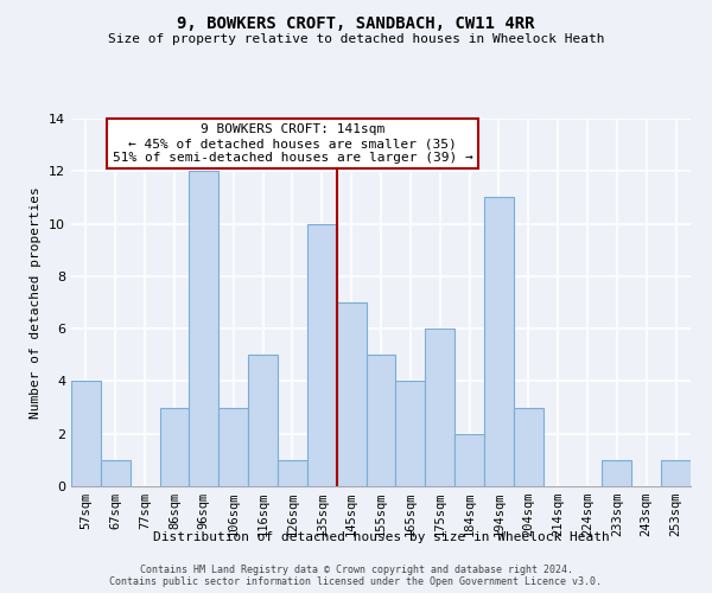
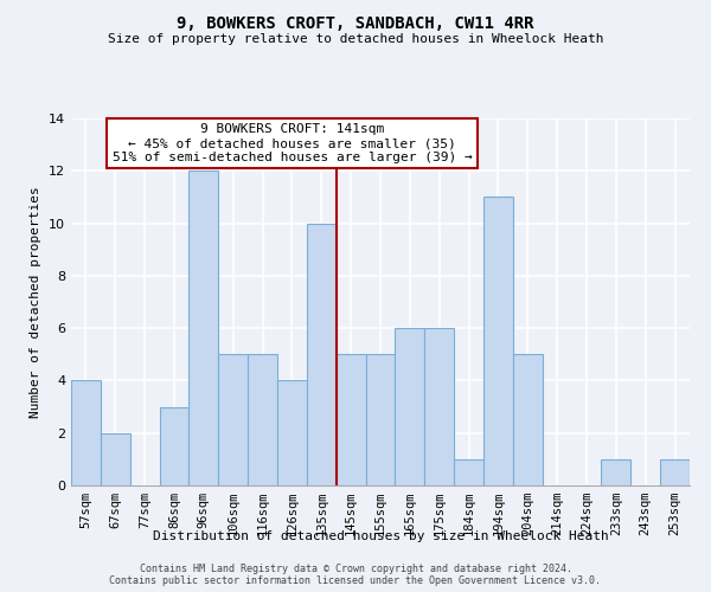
67sqm: 1 -> 2
106sqm: 3 -> 5
126sqm: 1 -> 4
145sqm: 7 -> 5
165sqm: 4 -> 6
184sqm: 2 -> 1
204sqm: 3 -> 5
